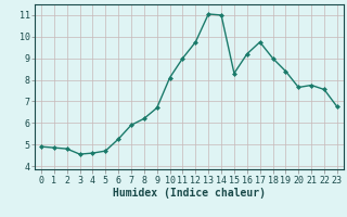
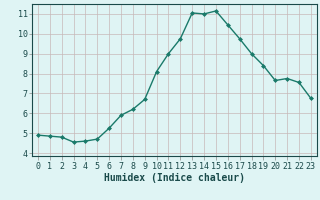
15: 8.3 -> 11.2
16: 9.2 -> 10.4
